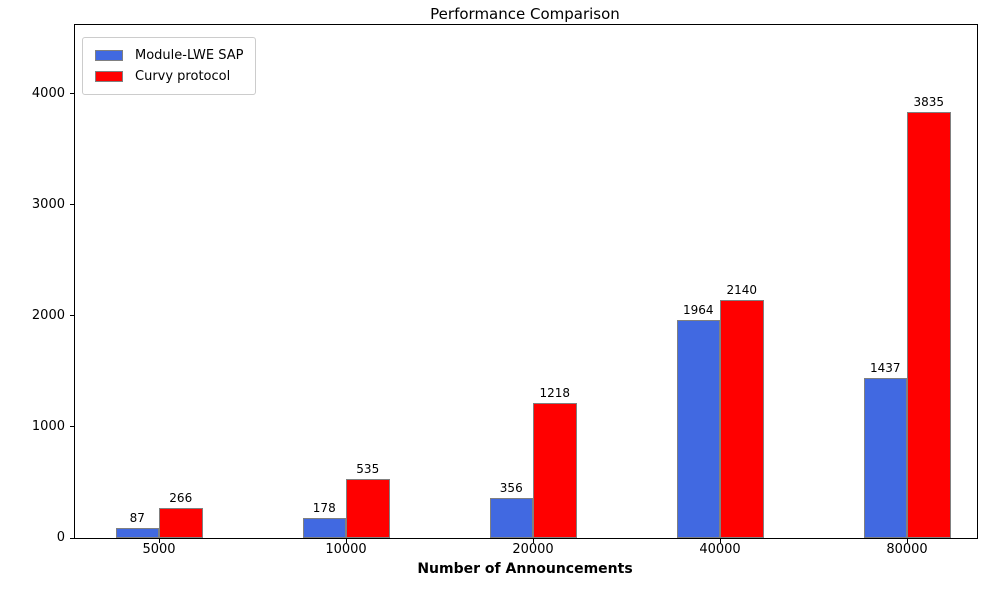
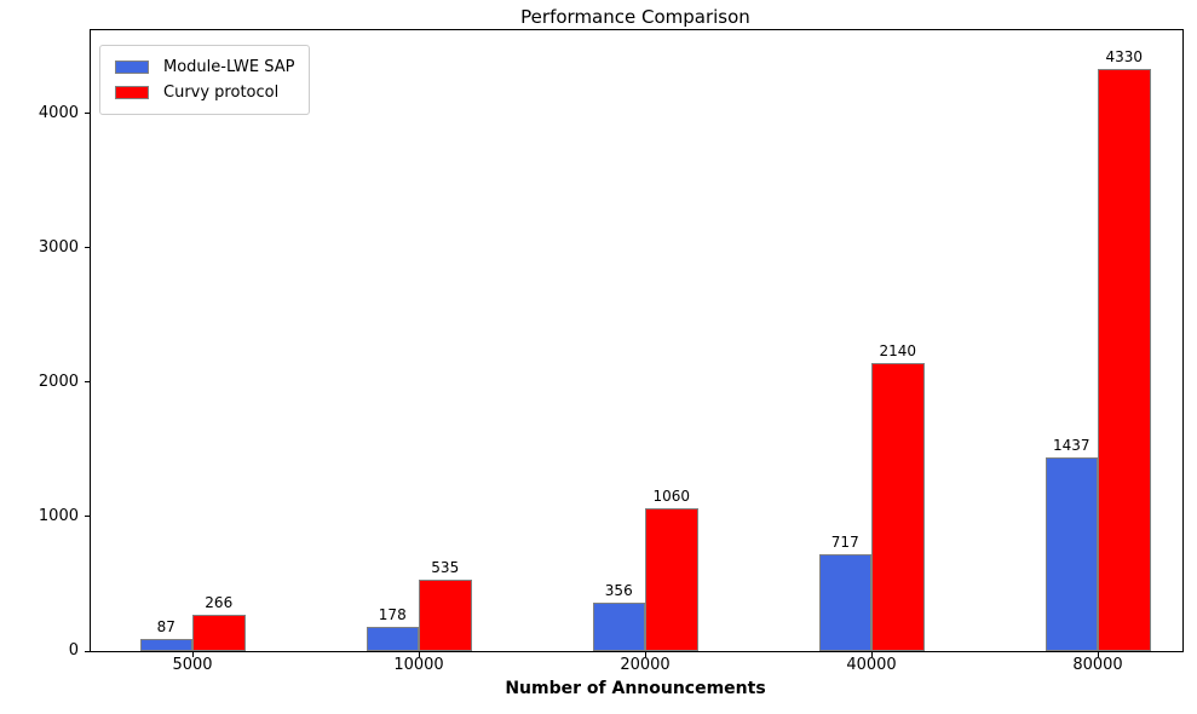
Curvy protocol/20000: 1218 -> 1060
Module-LWE SAP/40000: 1964 -> 717
Curvy protocol/80000: 3835 -> 4330
